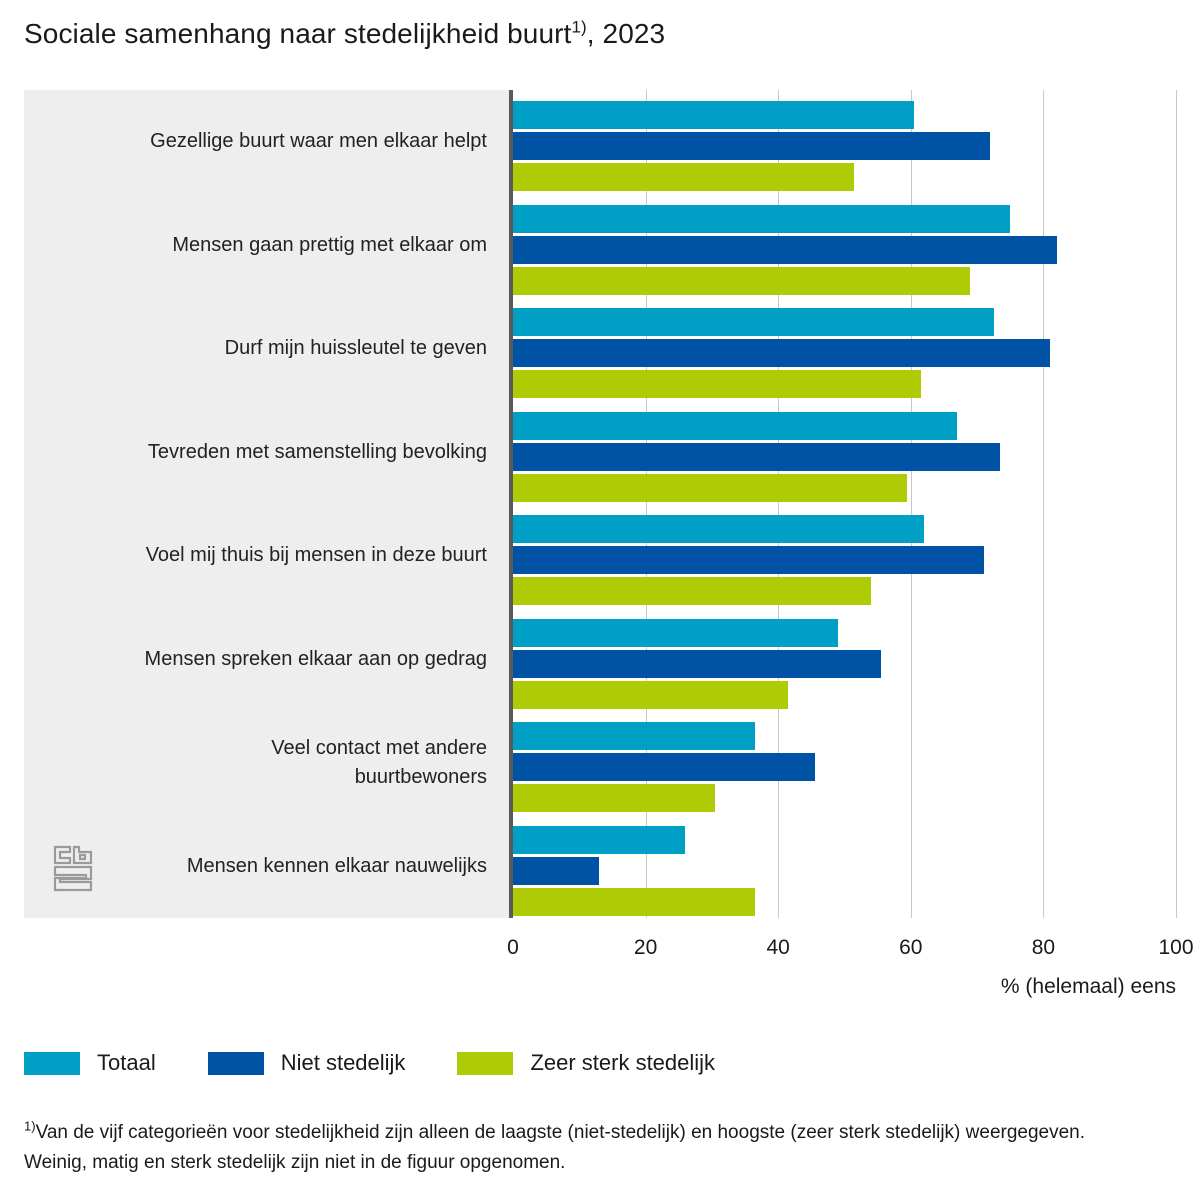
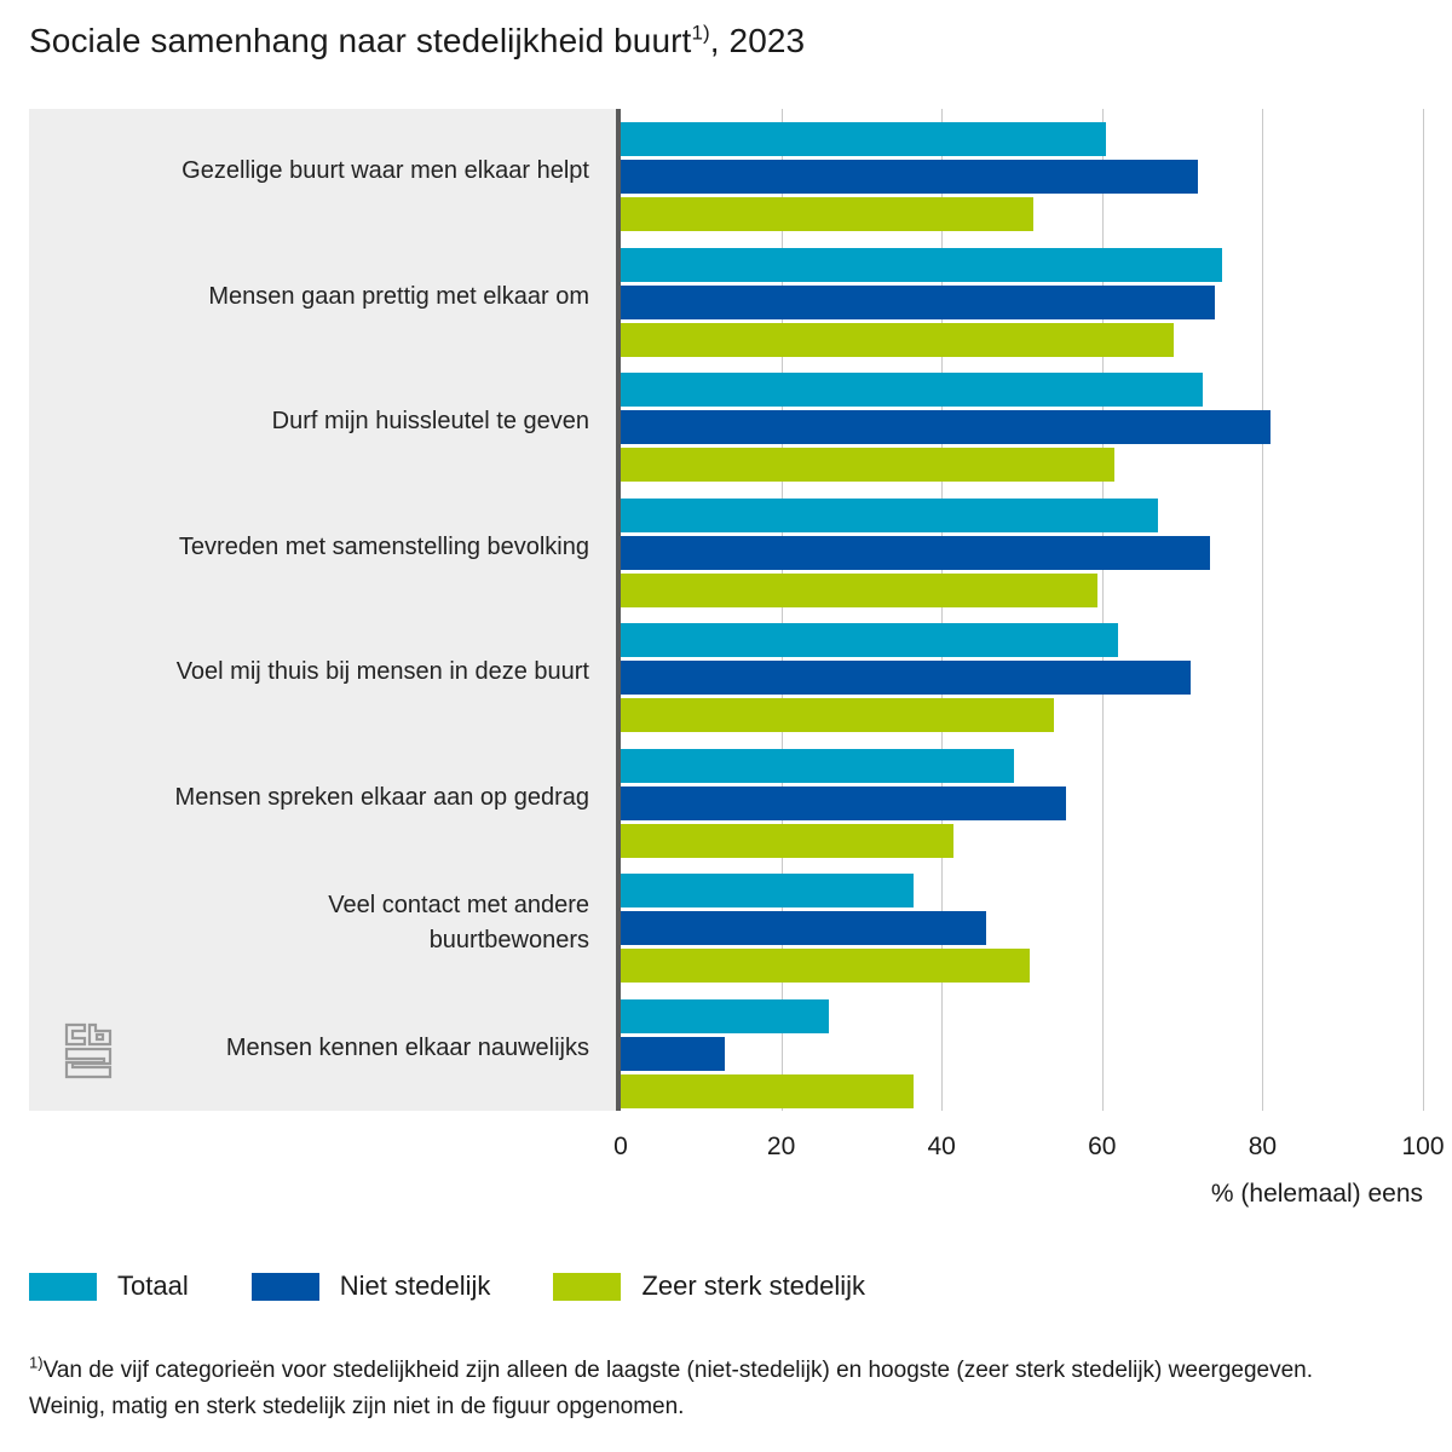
Niet stedelijk/Mensen gaan prettig met elkaar om: 82 -> 74
Zeer sterk stedelijk/Veel contact met andere buurtbewoners: 30 -> 51
